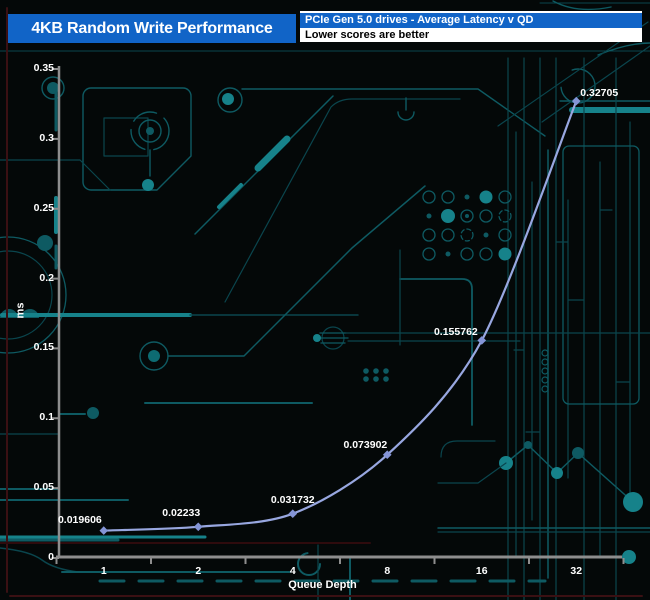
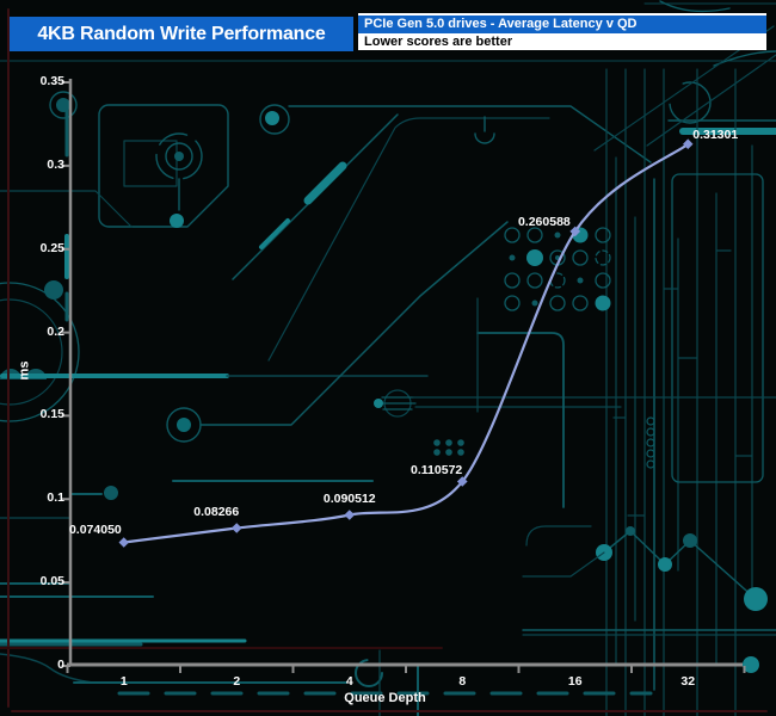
1: 0.019606 -> 0.074050
2: 0.02233 -> 0.08266
4: 0.031732 -> 0.090512
8: 0.073902 -> 0.110572
16: 0.155762 -> 0.260588
32: 0.32705 -> 0.31301
